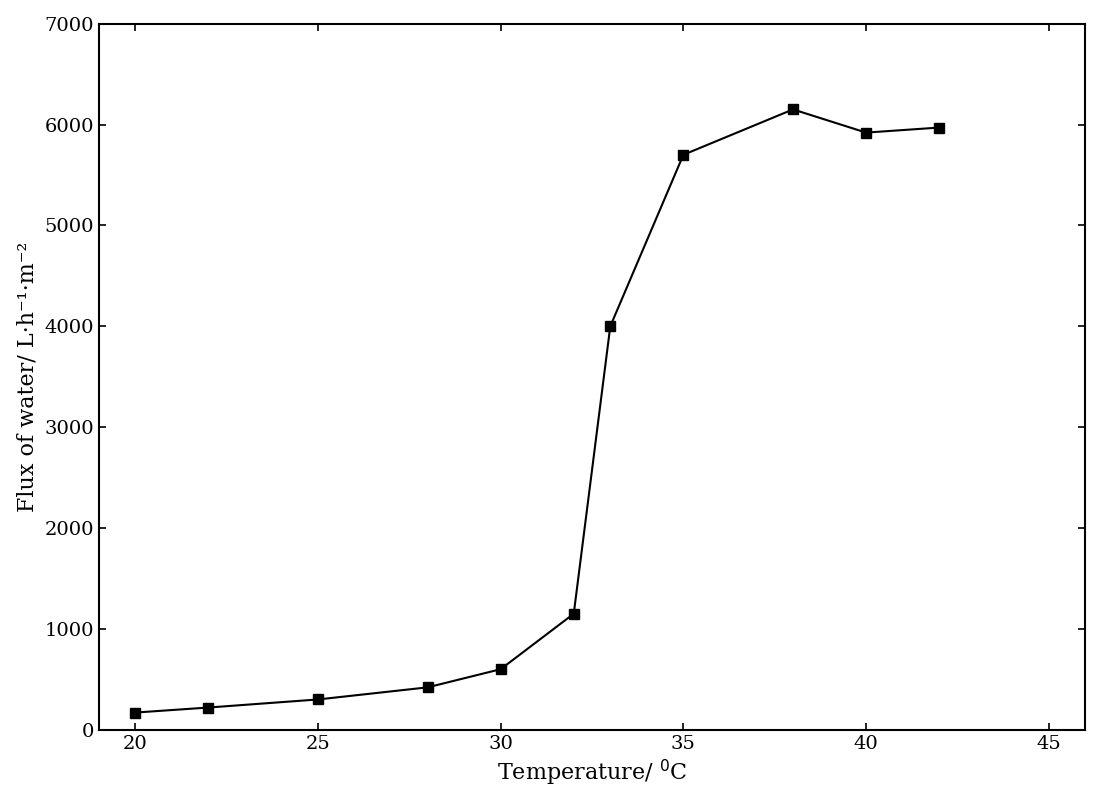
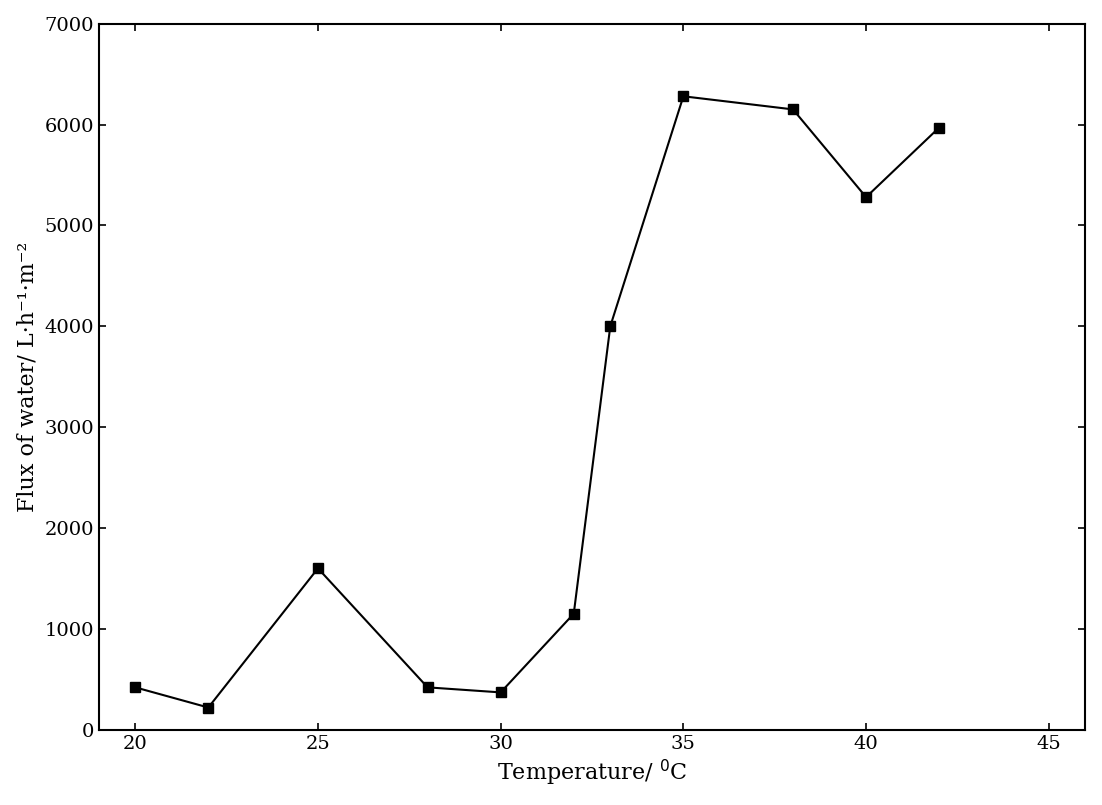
20: 170 -> 420
25: 300 -> 1600
30: 600 -> 370
35: 5700 -> 6280
40: 5920 -> 5280
